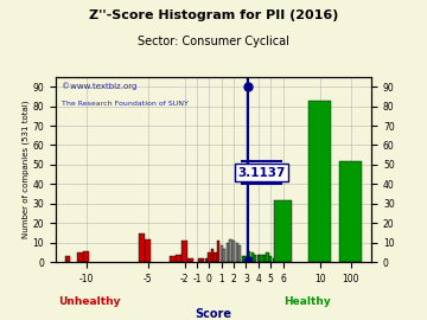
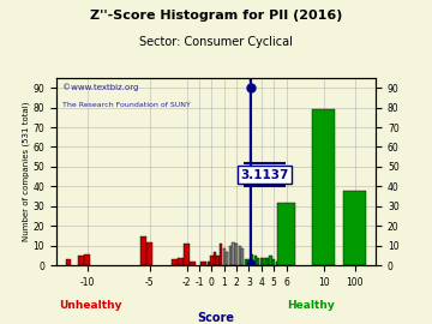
10: 83 -> 79
100: 52 -> 38
